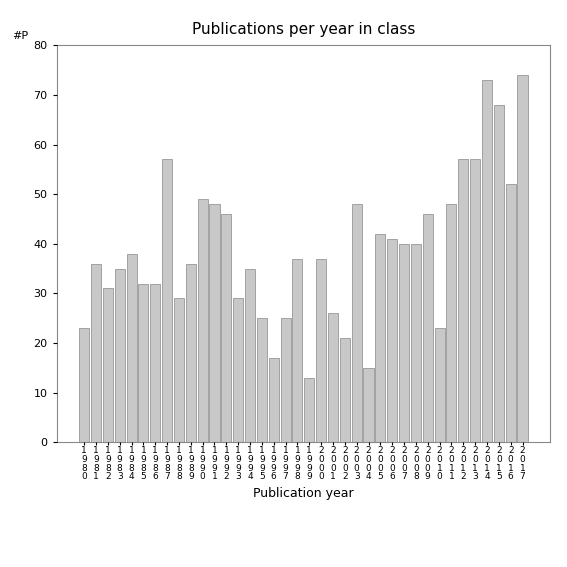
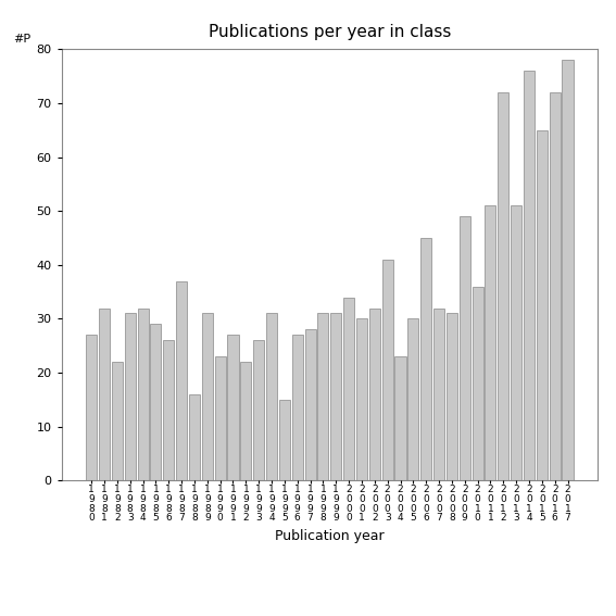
1 9 8 0: 23 -> 27
1 9 8 1: 36 -> 32
1 9 8 2: 31 -> 22
1 9 8 3: 35 -> 31
1 9 8 4: 38 -> 32
1 9 8 5: 32 -> 29
1 9 8 6: 32 -> 26
1 9 8 7: 57 -> 37
1 9 8 8: 29 -> 16
1 9 8 9: 36 -> 31
1 9 9 0: 49 -> 23
1 9 9 1: 48 -> 27
1 9 9 2: 46 -> 22
1 9 9 3: 29 -> 26
1 9 9 4: 35 -> 31
1 9 9 5: 25 -> 15
1 9 9 6: 17 -> 27
1 9 9 7: 25 -> 28
1 9 9 8: 37 -> 31
1 9 9 9: 13 -> 31
2 0 0 0: 37 -> 34
2 0 0 1: 26 -> 30
2 0 0 2: 21 -> 32
2 0 0 3: 48 -> 41
2 0 0 4: 15 -> 23
2 0 0 5: 42 -> 30
2 0 0 6: 41 -> 45
2 0 0 7: 40 -> 32
2 0 0 8: 40 -> 31
2 0 0 9: 46 -> 49
2 0 1 0: 23 -> 36
2 0 1 1: 48 -> 51
2 0 1 2: 57 -> 72
2 0 1 3: 57 -> 51
2 0 1 4: 73 -> 76
2 0 1 5: 68 -> 65
2 0 1 6: 52 -> 72
2 0 1 7: 74 -> 78
